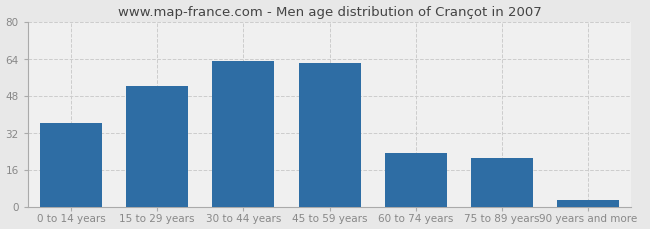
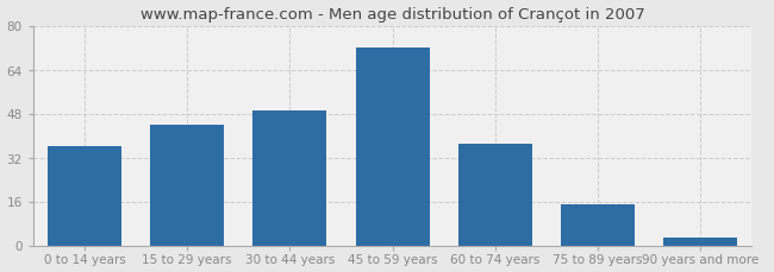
15 to 29 years: 52 -> 44
30 to 44 years: 63 -> 49
45 to 59 years: 62 -> 72
60 to 74 years: 23 -> 37
75 to 89 years: 21 -> 15
